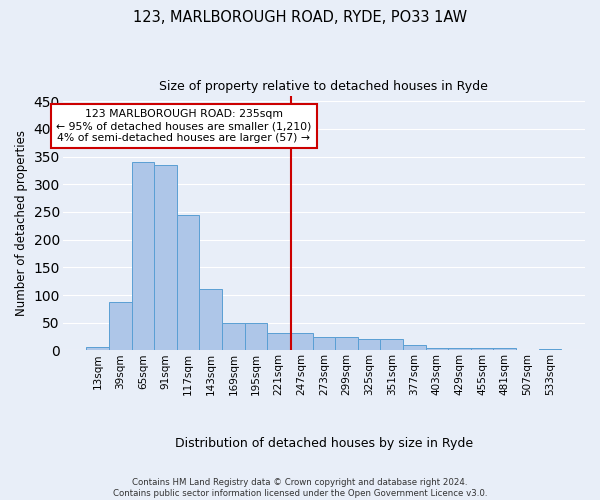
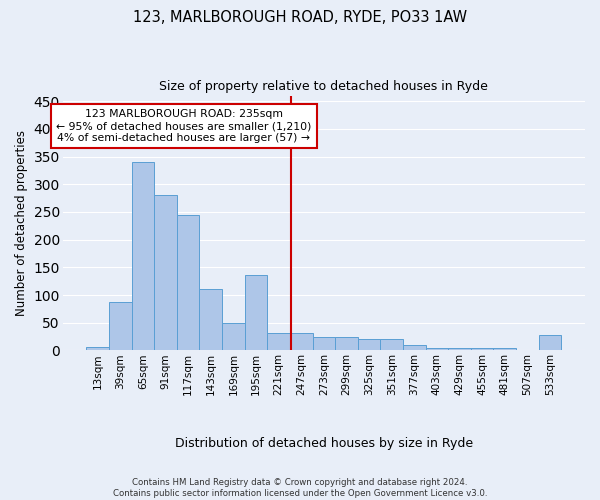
91sqm: 335 -> 280
195sqm: 50 -> 136
533sqm: 3 -> 28
